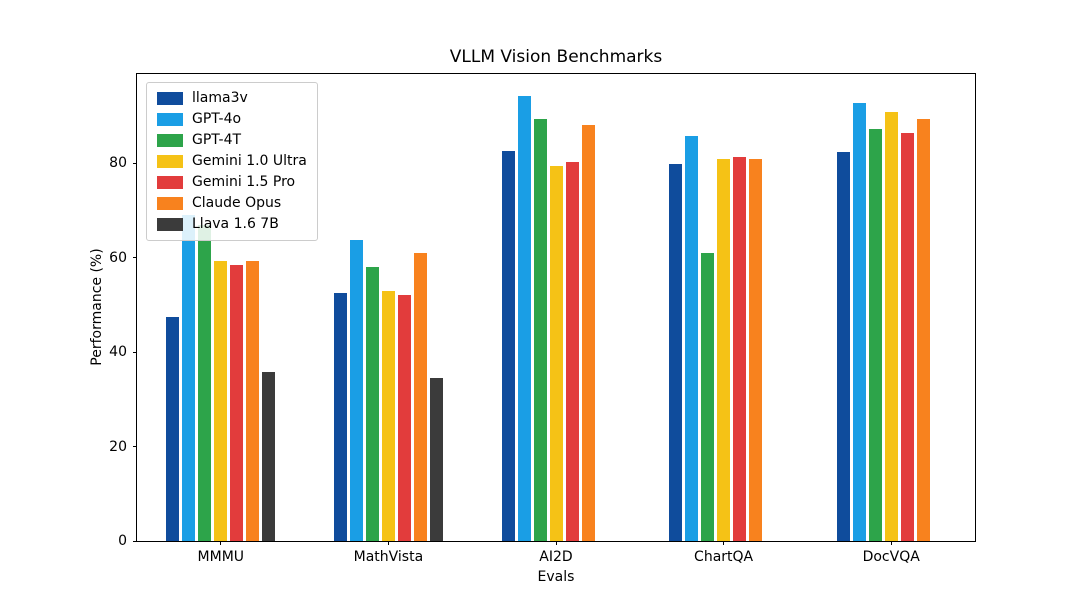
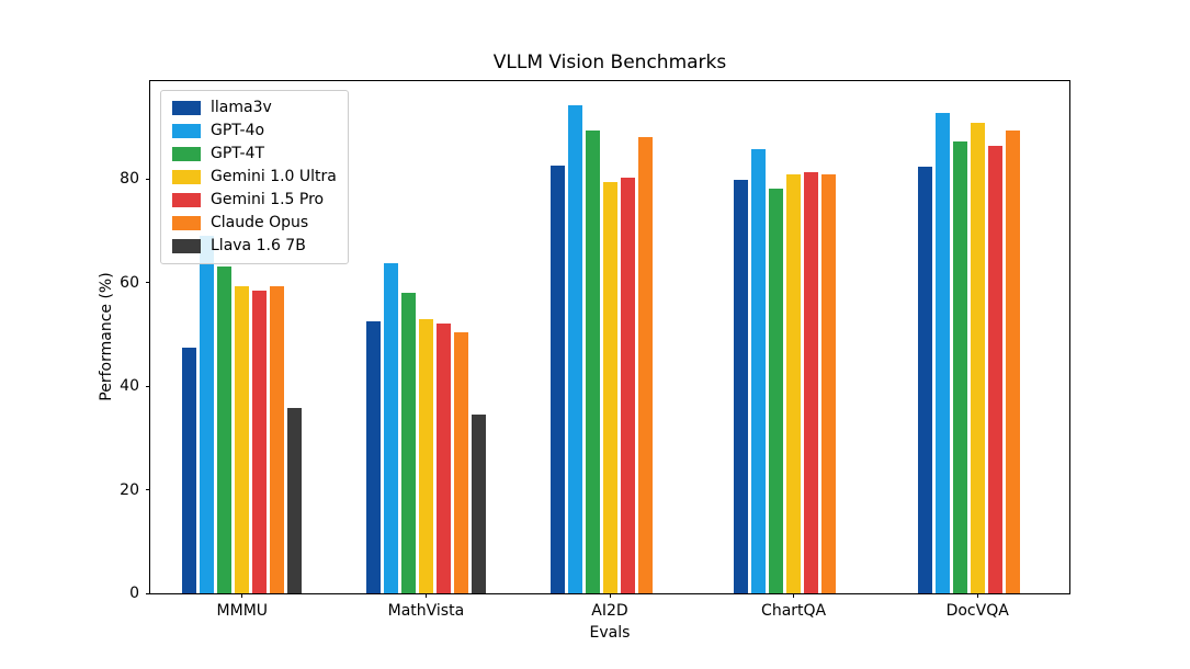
GPT-4T/MMMU: 67 -> 63
Claude Opus/MathVista: 61 -> 50
GPT-4T/ChartQA: 61 -> 78
